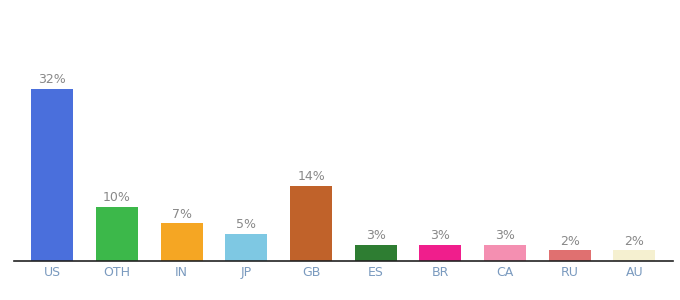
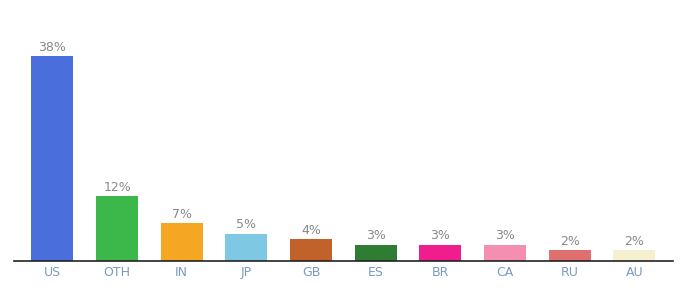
US: 32% -> 38%
OTH: 10% -> 12%
GB: 14% -> 4%
